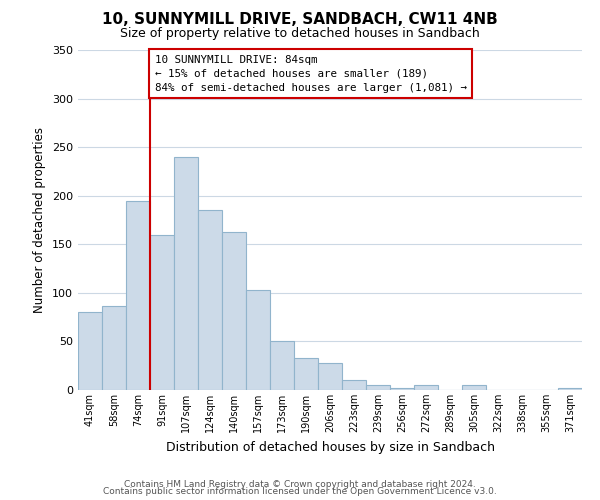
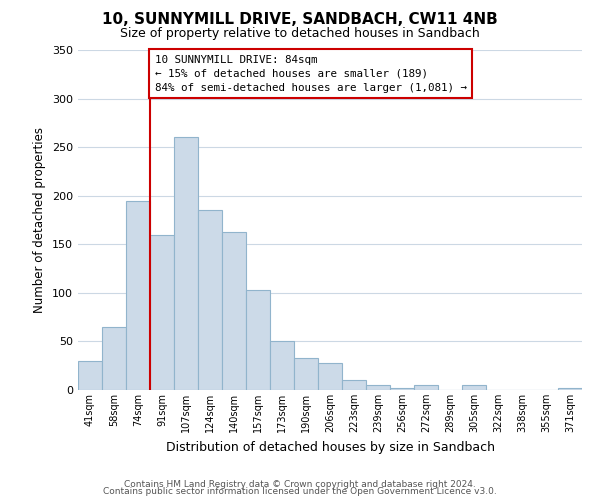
41sqm: 80 -> 30
58sqm: 86 -> 65
107sqm: 240 -> 260
